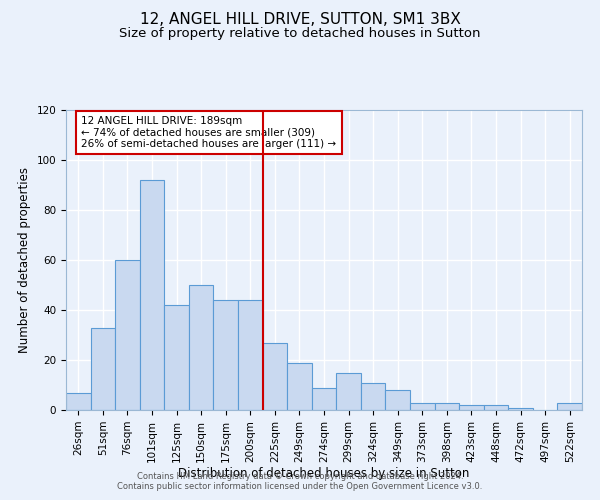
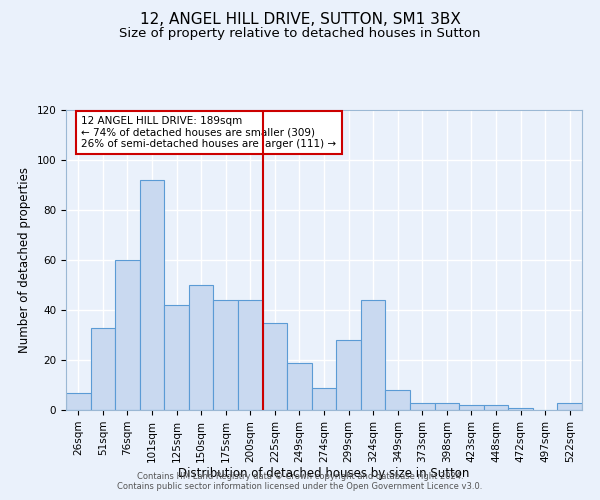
225sqm: 27 -> 35
299sqm: 15 -> 28
324sqm: 11 -> 44
